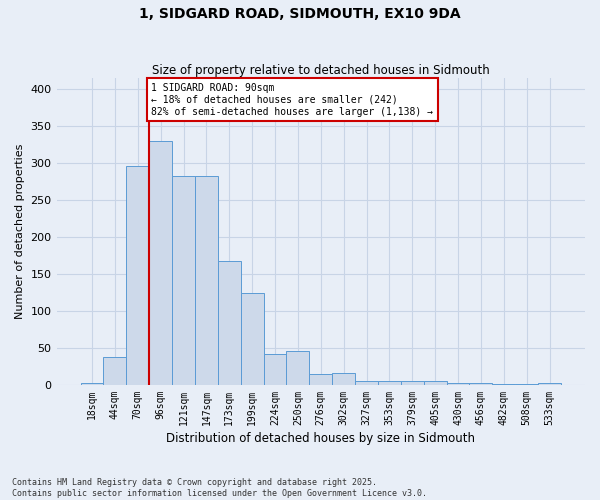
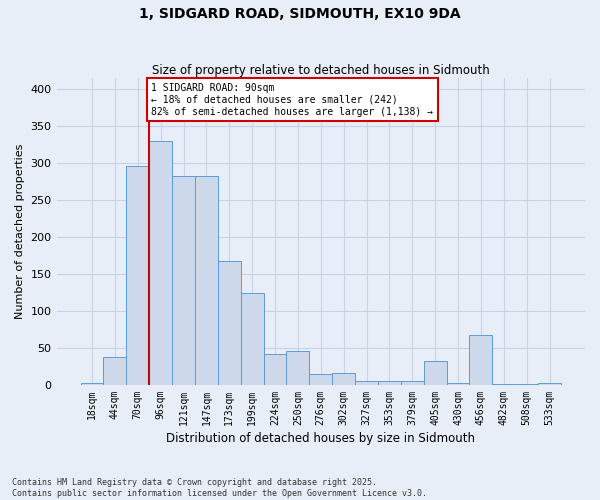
405sqm: 5 -> 32
456sqm: 2 -> 68
